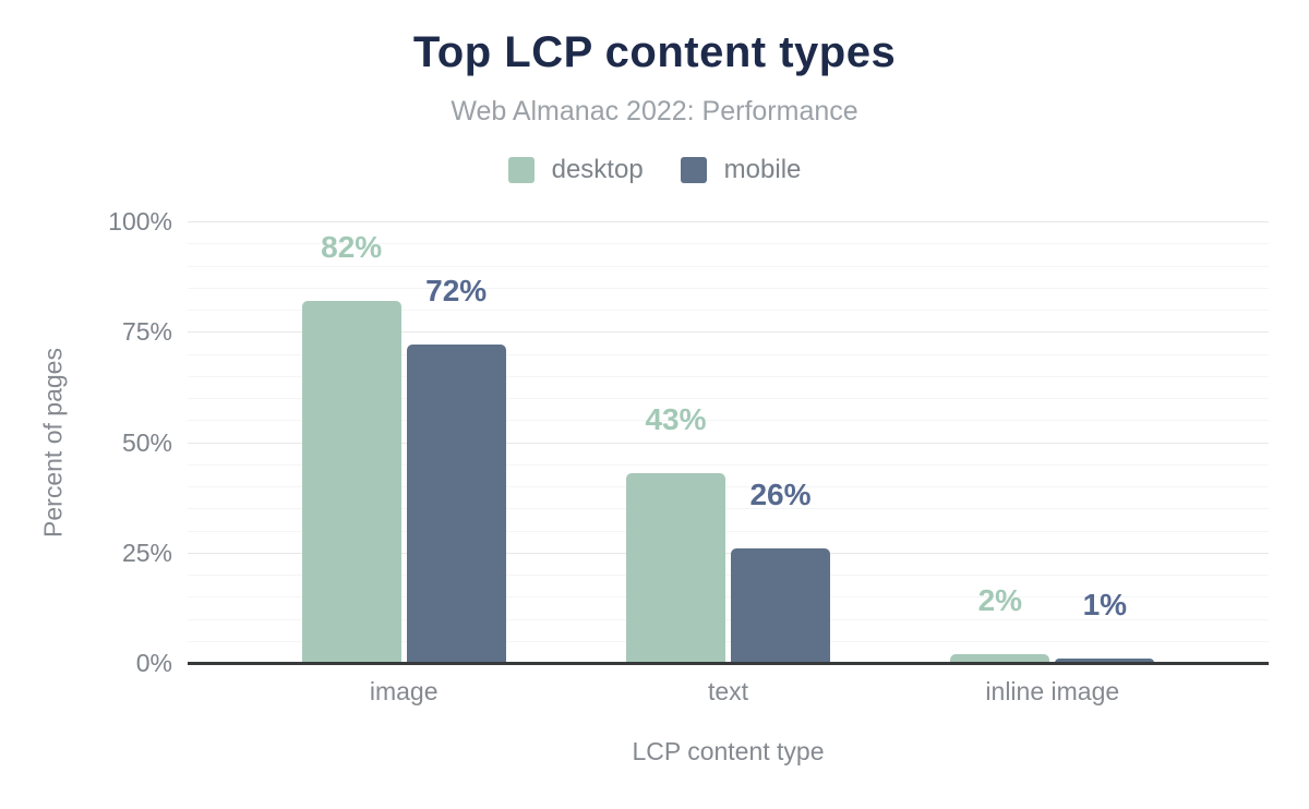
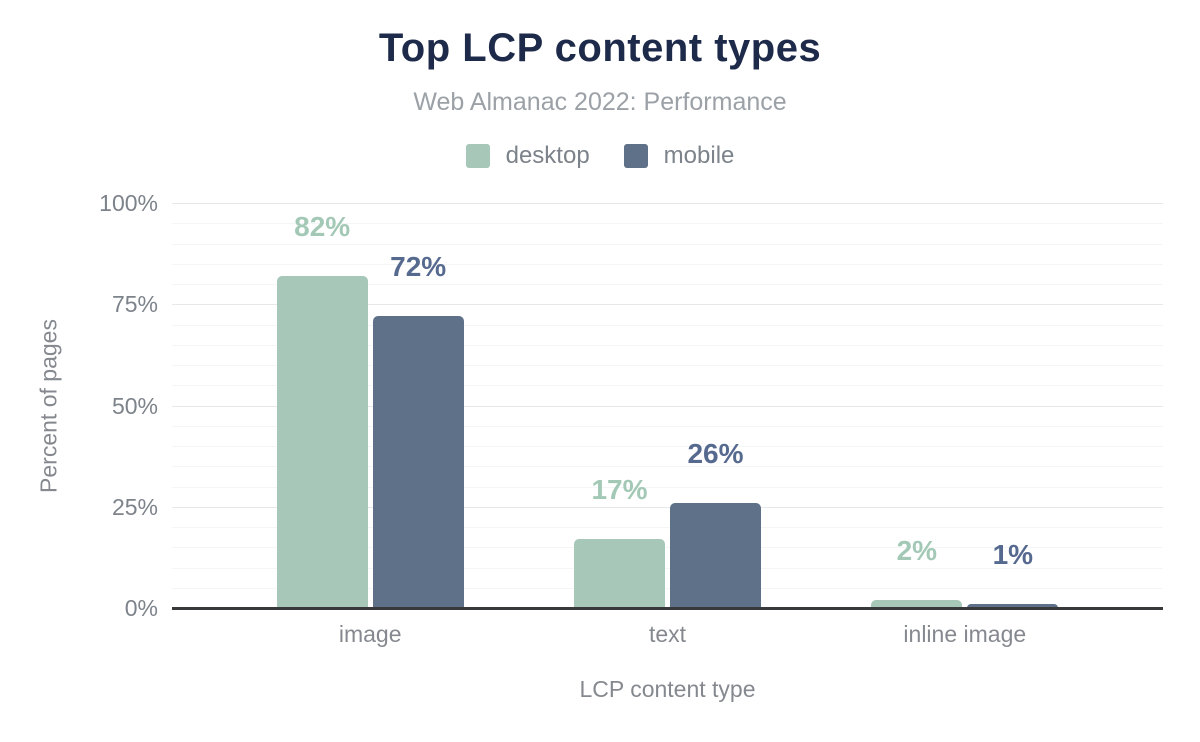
desktop/text: 43% -> 17%
